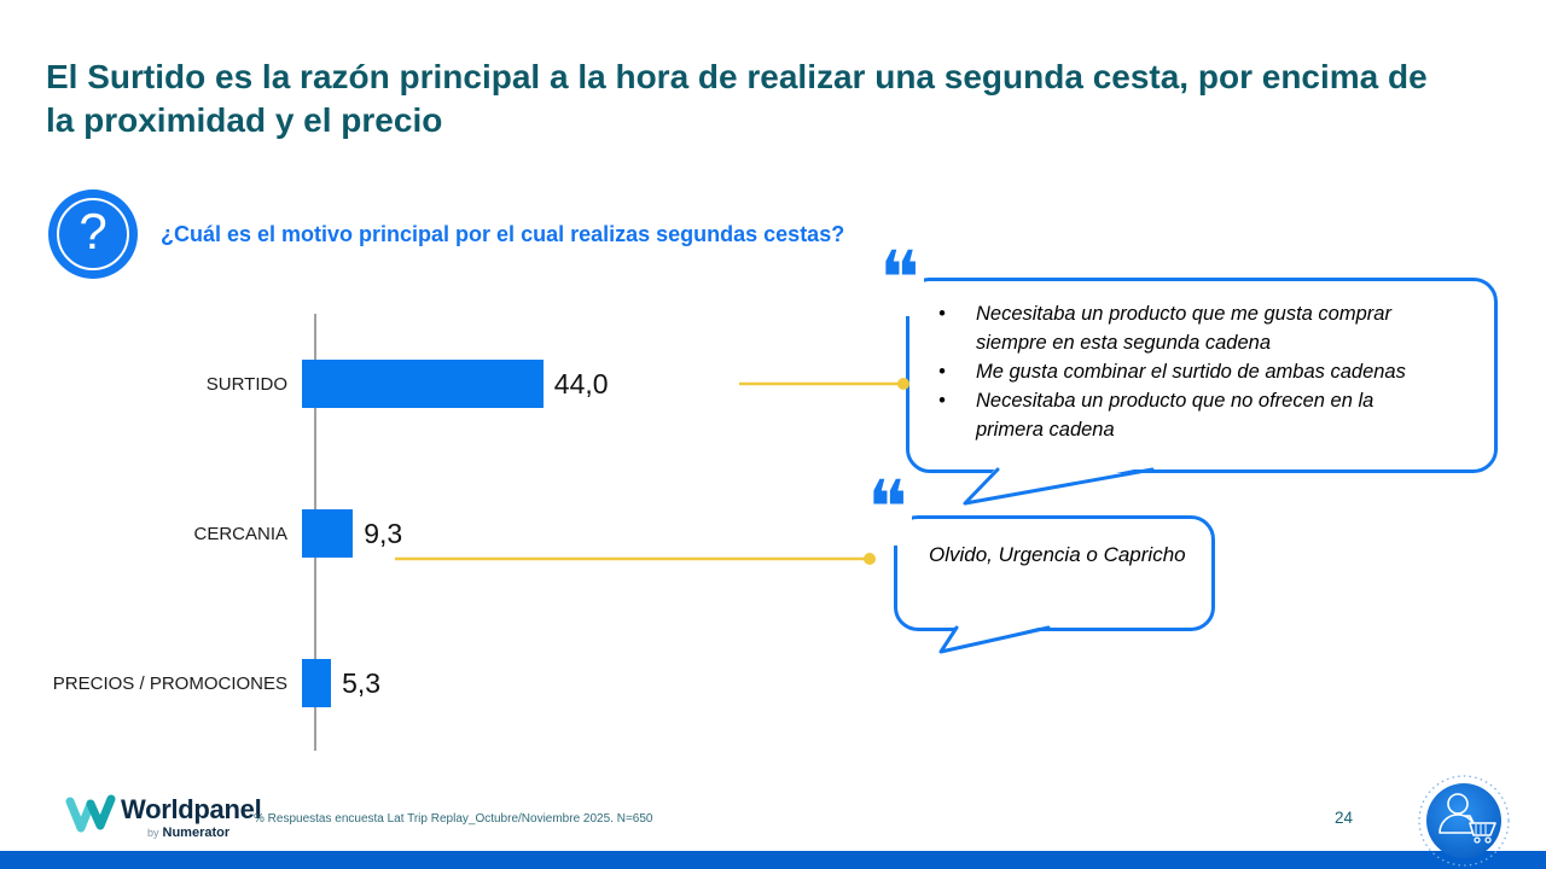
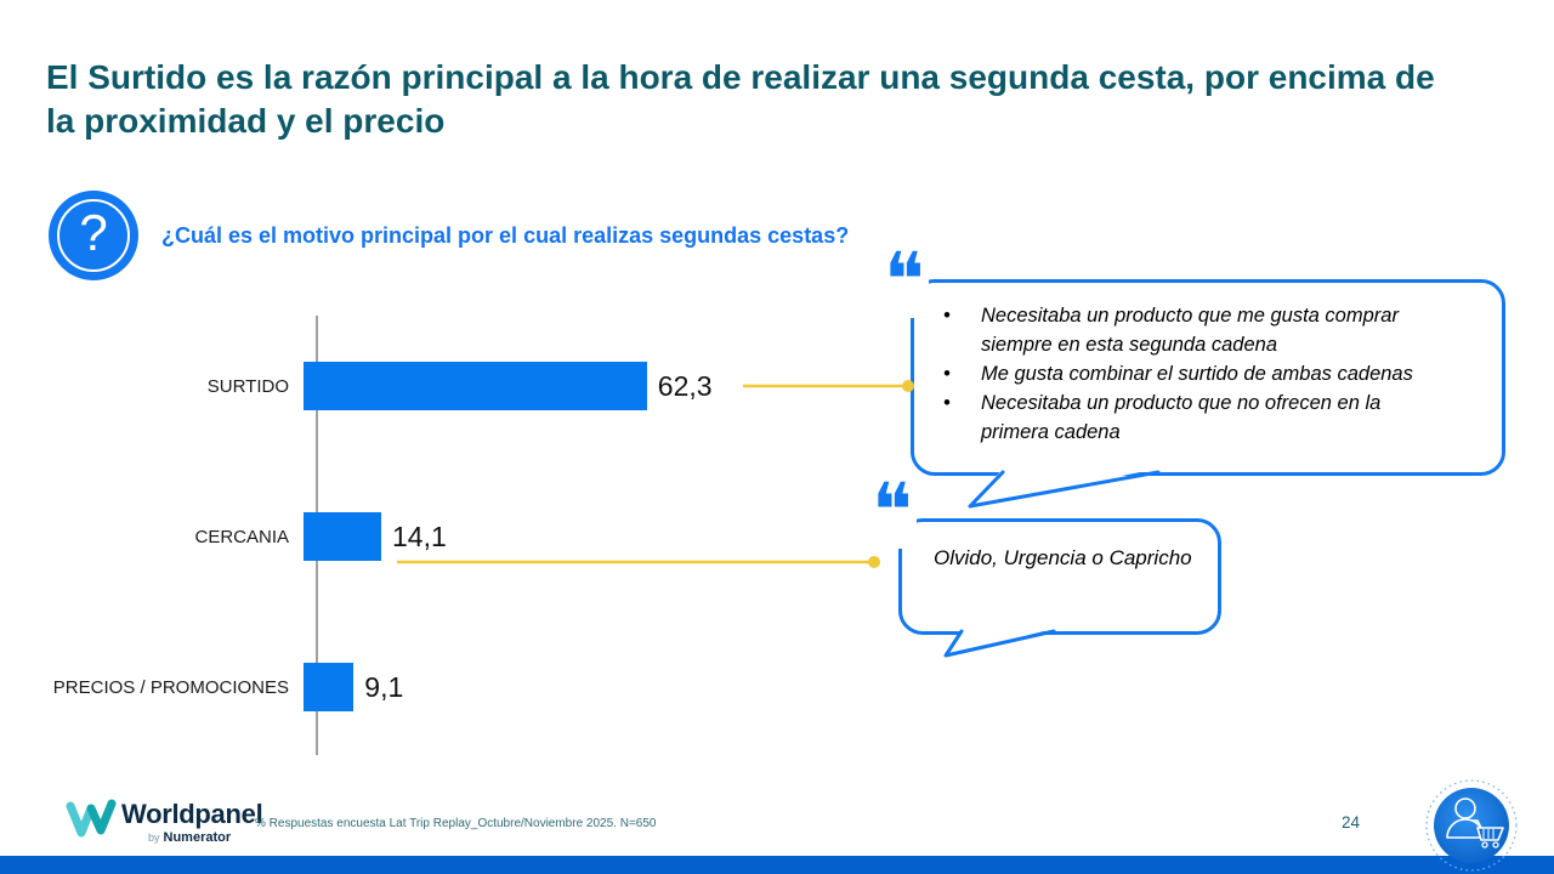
SURTIDO: 44,0 -> 62,3
CERCANIA: 9,3 -> 14,1
PRECIOS / PROMOCIONES: 5,3 -> 9,1
